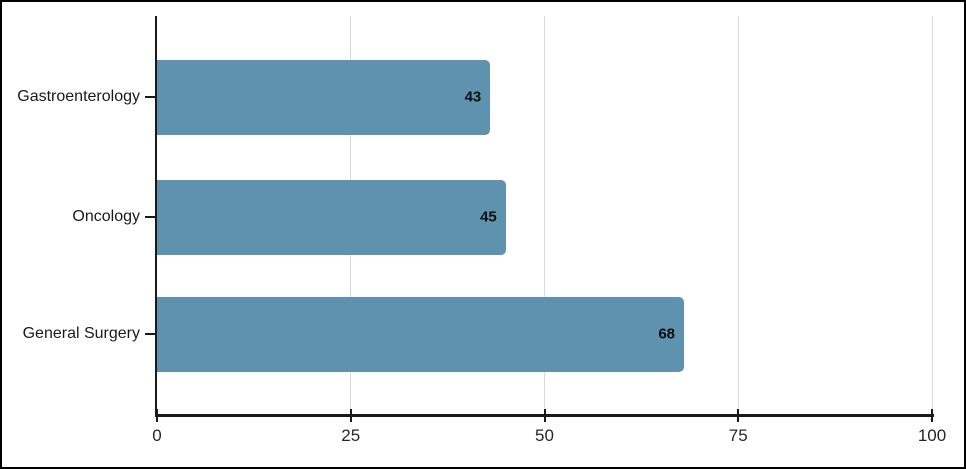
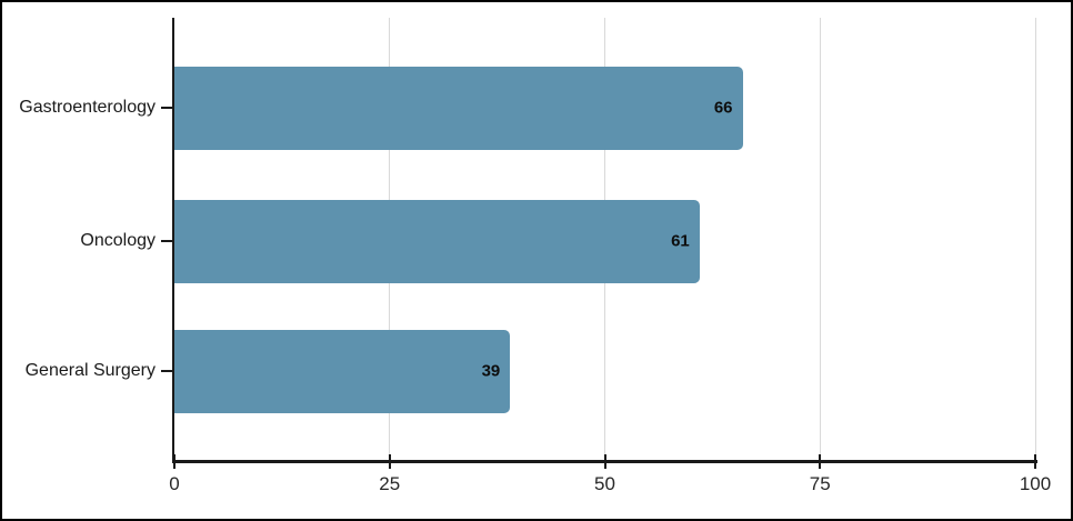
Gastroenterology: 43 -> 66
Oncology: 45 -> 61
General Surgery: 68 -> 39
